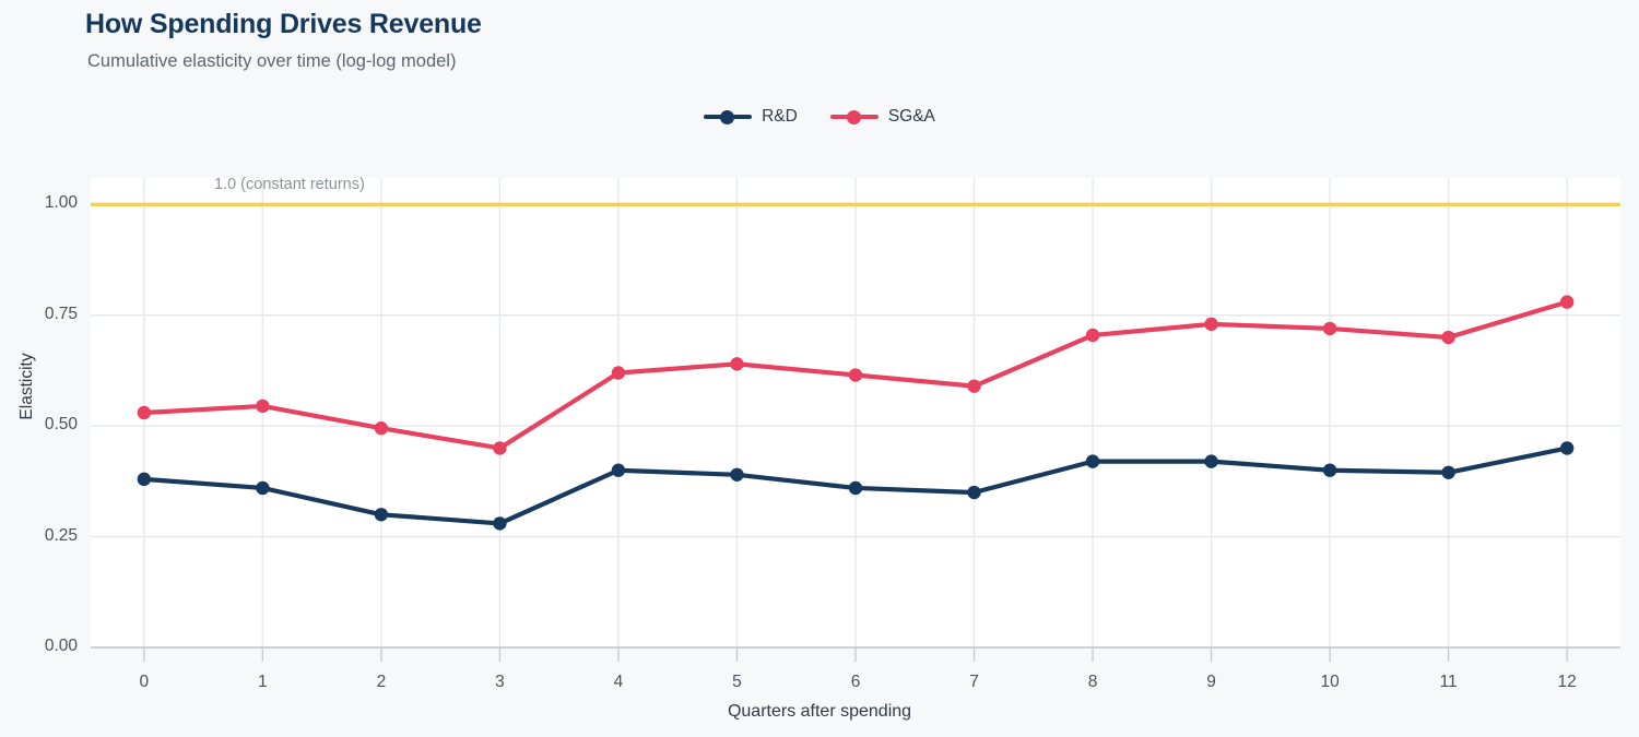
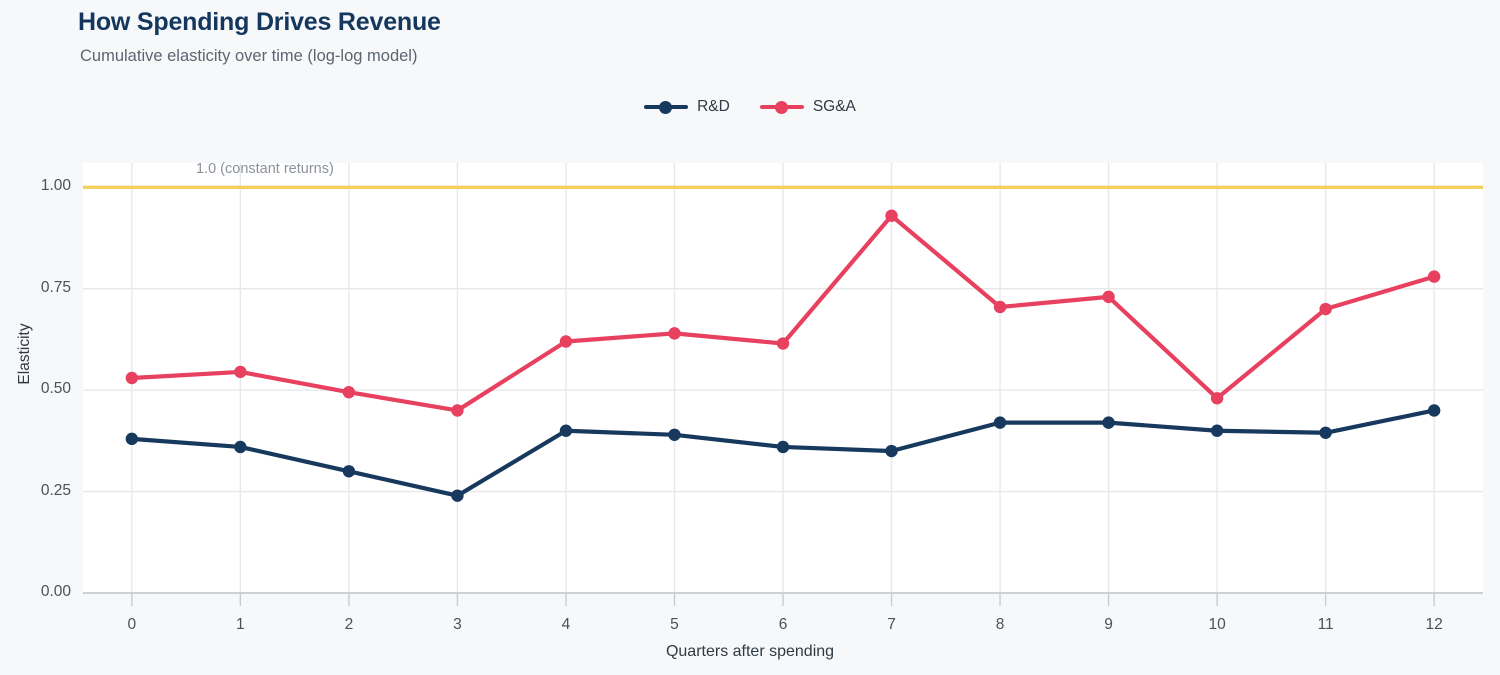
R&D/3: 0.28 -> 0.24
SG&A/7: 0.59 -> 0.93
SG&A/10: 0.72 -> 0.48
